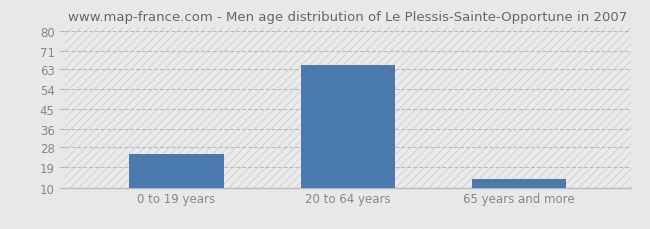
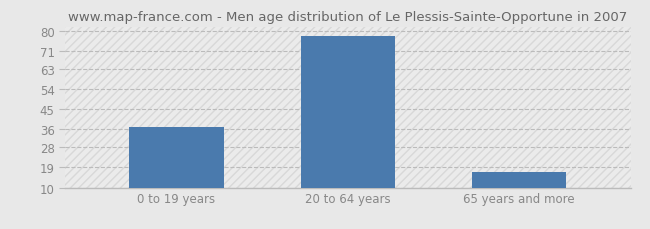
0 to 19 years: 25 -> 37
20 to 64 years: 65 -> 78
65 years and more: 14 -> 17
